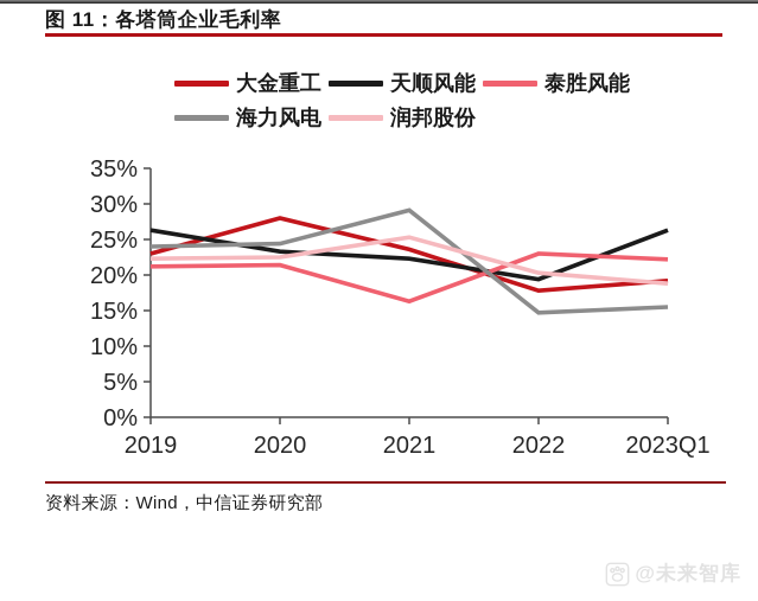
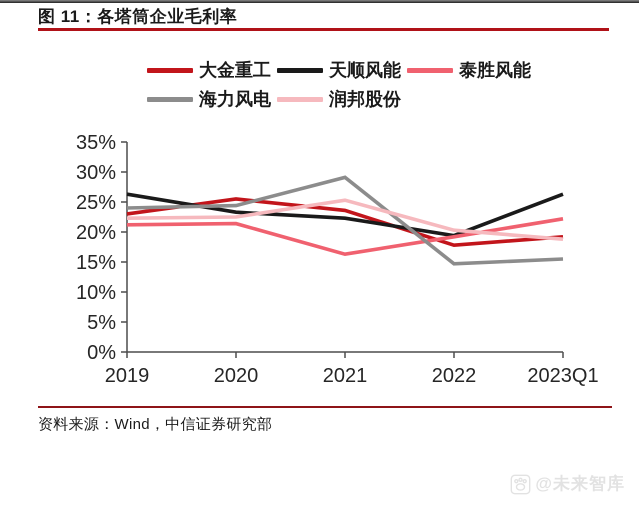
大金重工/2020: 28% -> 26%
泰胜风能/2022: 23% -> 19%
